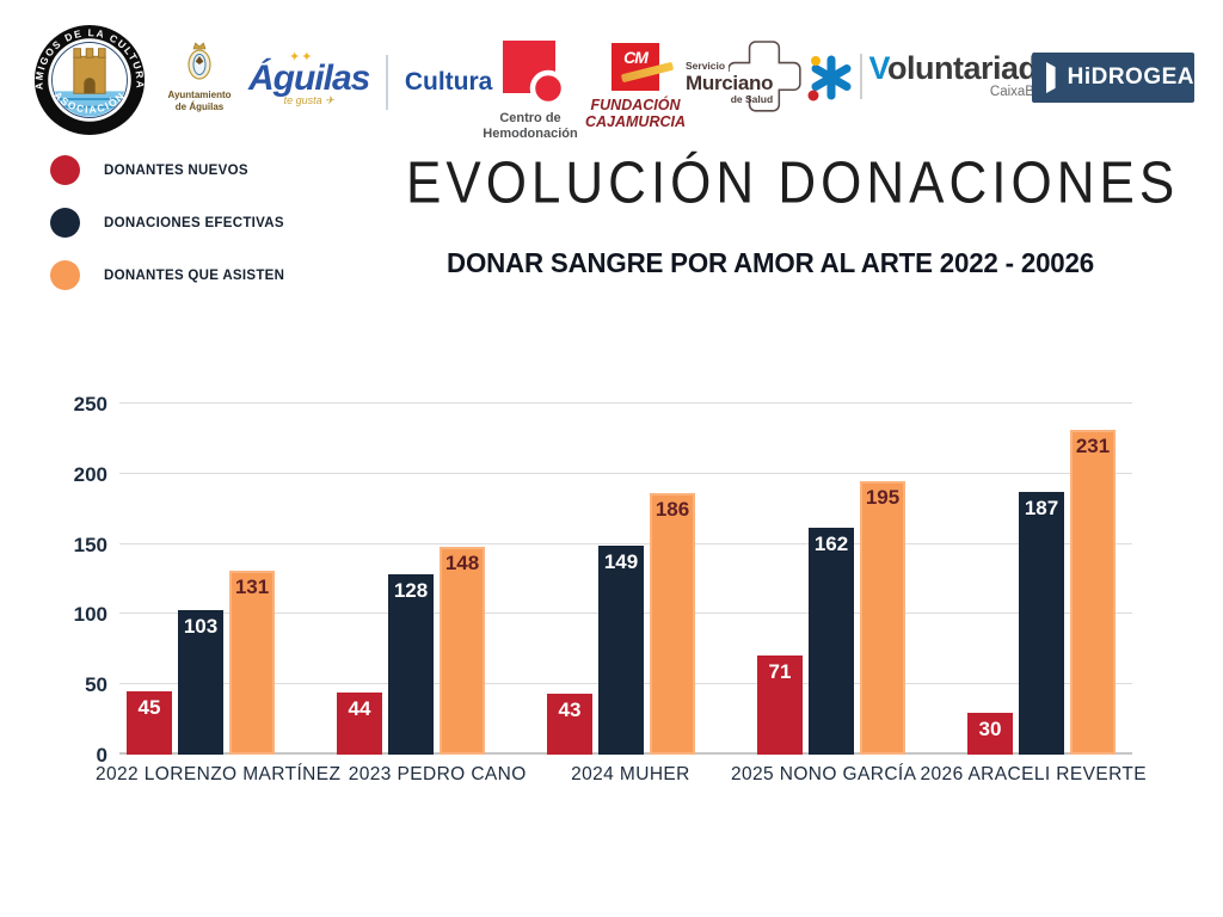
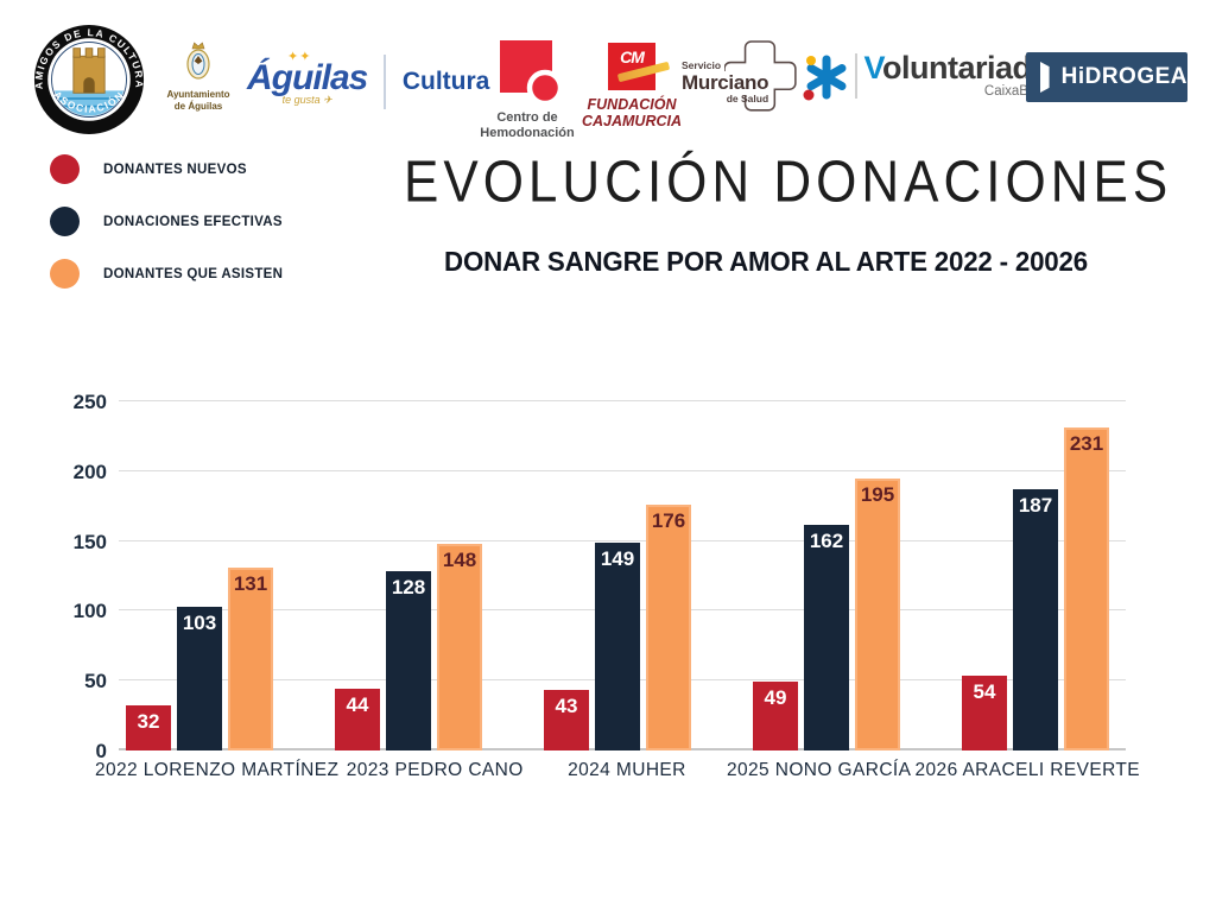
DONANTES NUEVOS/2022 LORENZO MARTÍNEZ: 45 -> 32
DONANTES QUE ASISTEN/2024 MUHER: 186 -> 176
DONANTES NUEVOS/2025 NONO GARCÍA: 71 -> 49
DONANTES NUEVOS/2026 ARACELI REVERTE: 30 -> 54
